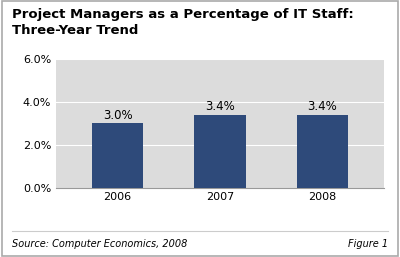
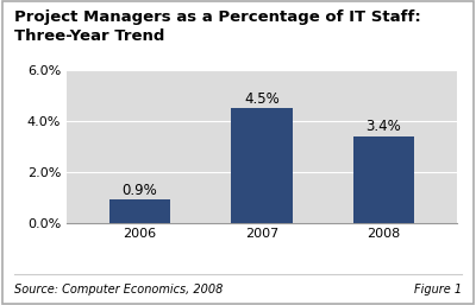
2006: 3.0% -> 0.9%
2007: 3.4% -> 4.5%
